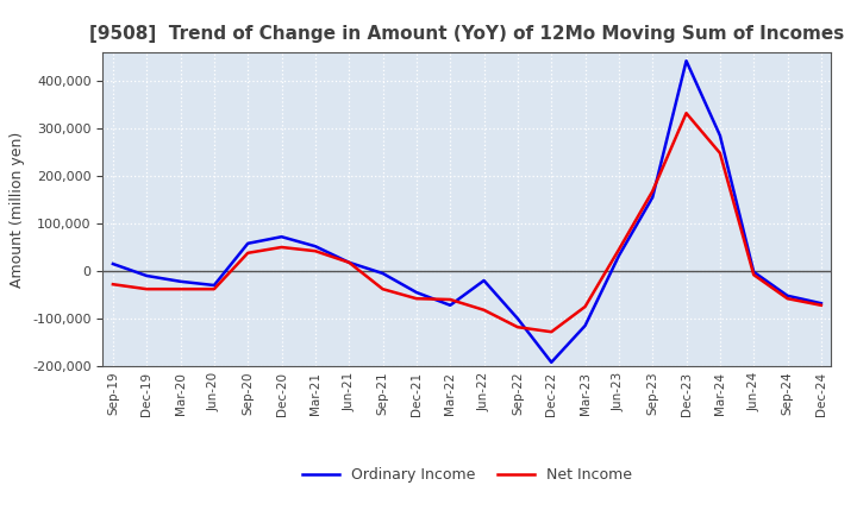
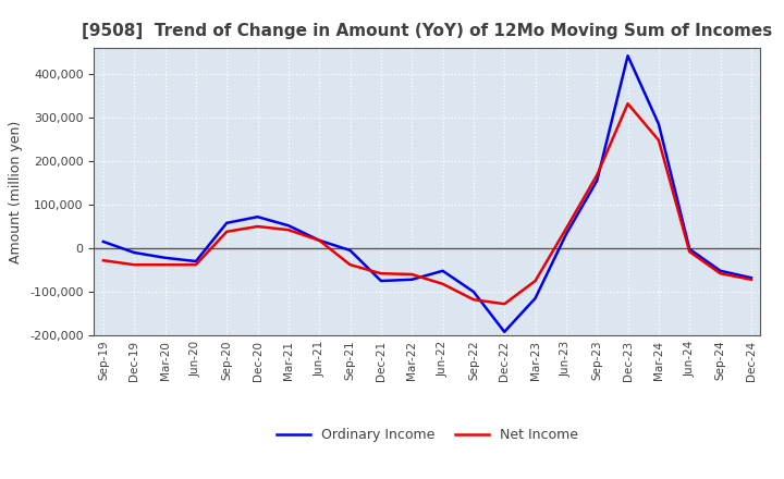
Ordinary Income/Dec-21: -45,000 -> -75,000
Ordinary Income/Jun-22: -20,000 -> -52,000
